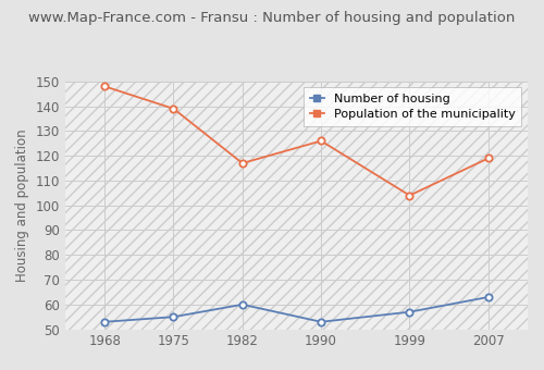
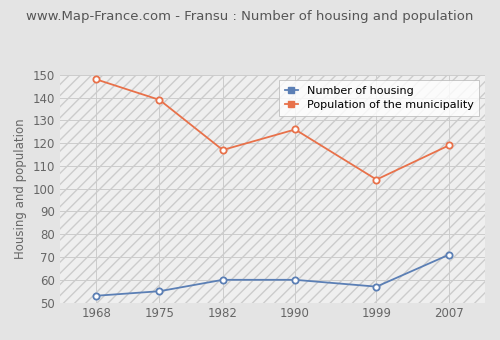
Number of housing/1990: 53 -> 60
Number of housing/2007: 63 -> 71
